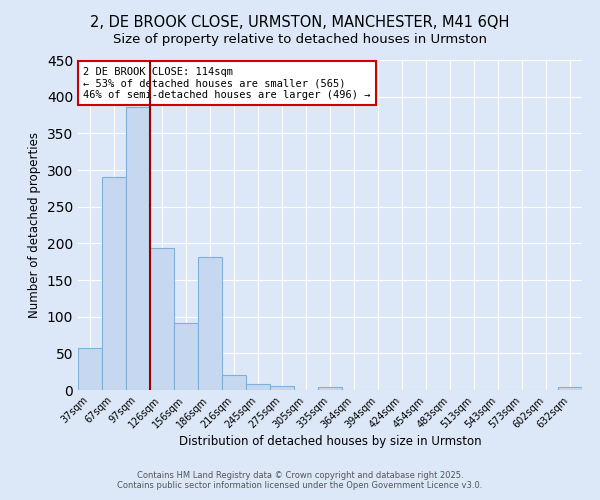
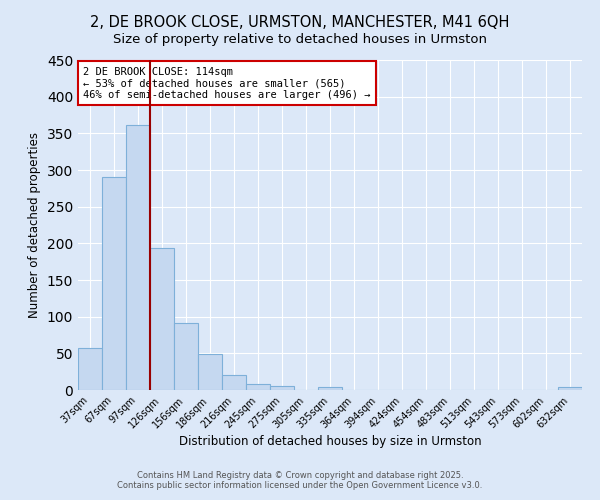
97sqm: 386 -> 362
186sqm: 182 -> 49
